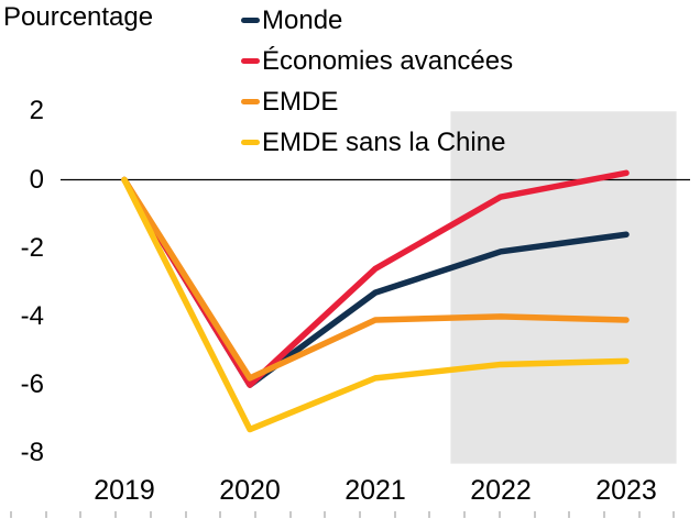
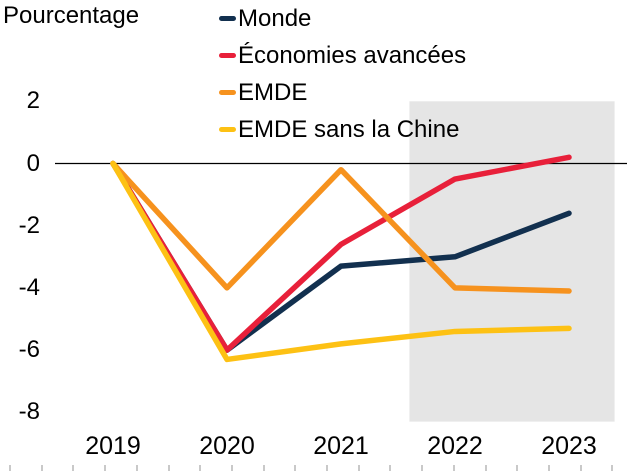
EMDE/2020: -5.8 -> -4.0
EMDE sans la Chine/2020: -7.3 -> -6.3
EMDE/2021: -4.1 -> -0.2
Monde/2022: -2.1 -> -3.0
